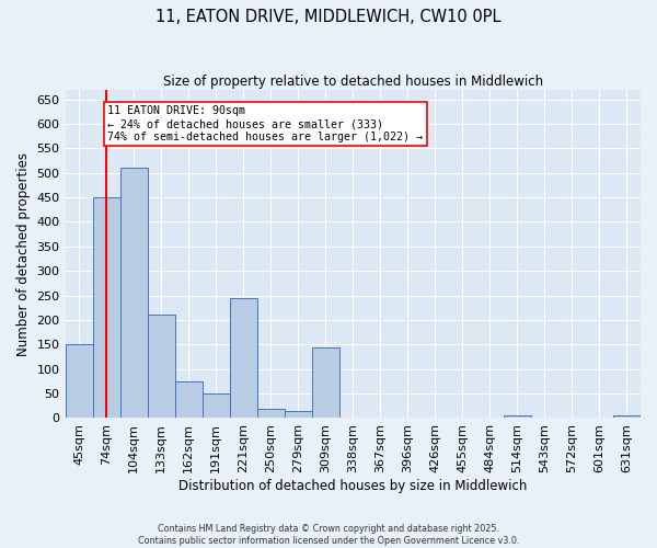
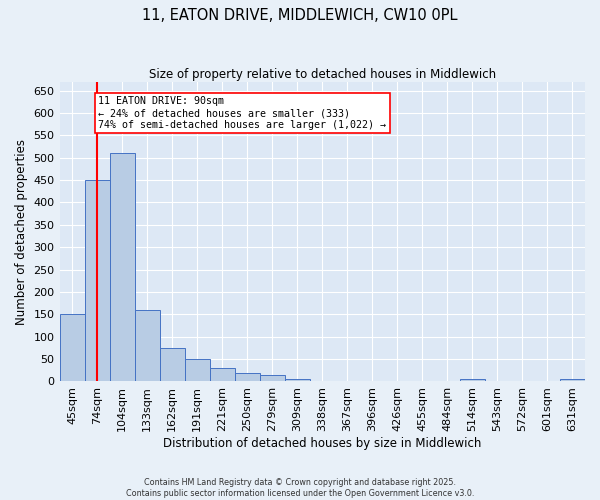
133sqm: 210 -> 160
221sqm: 245 -> 30
309sqm: 145 -> 5
